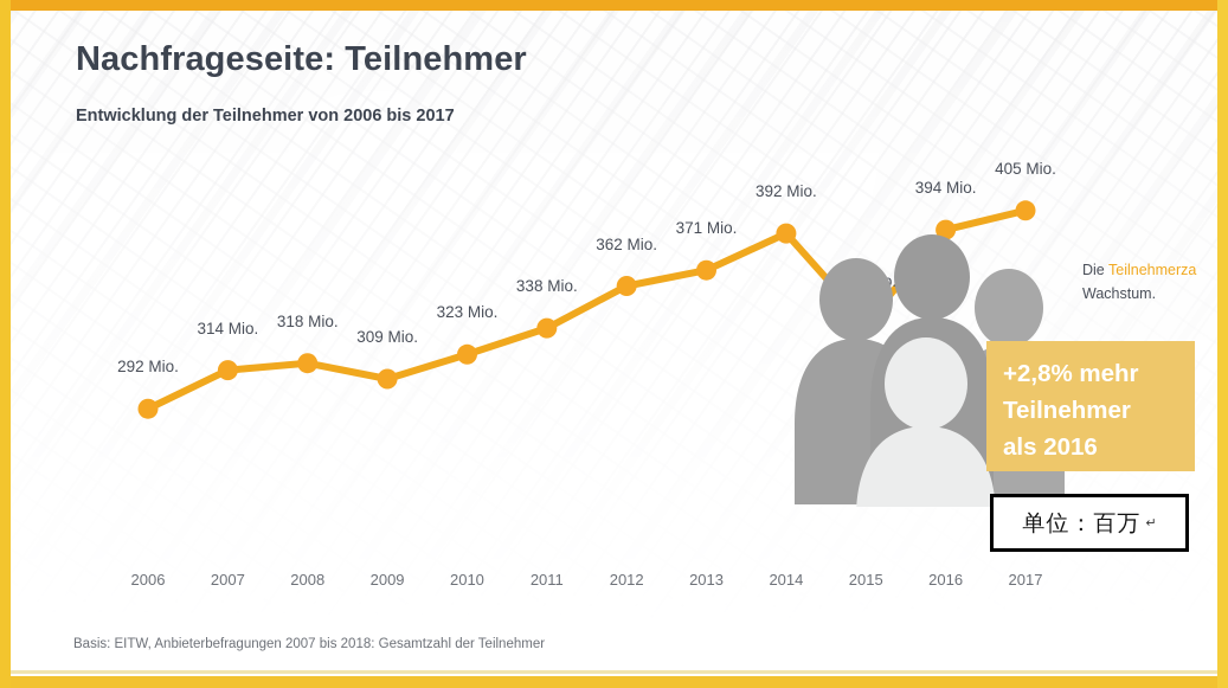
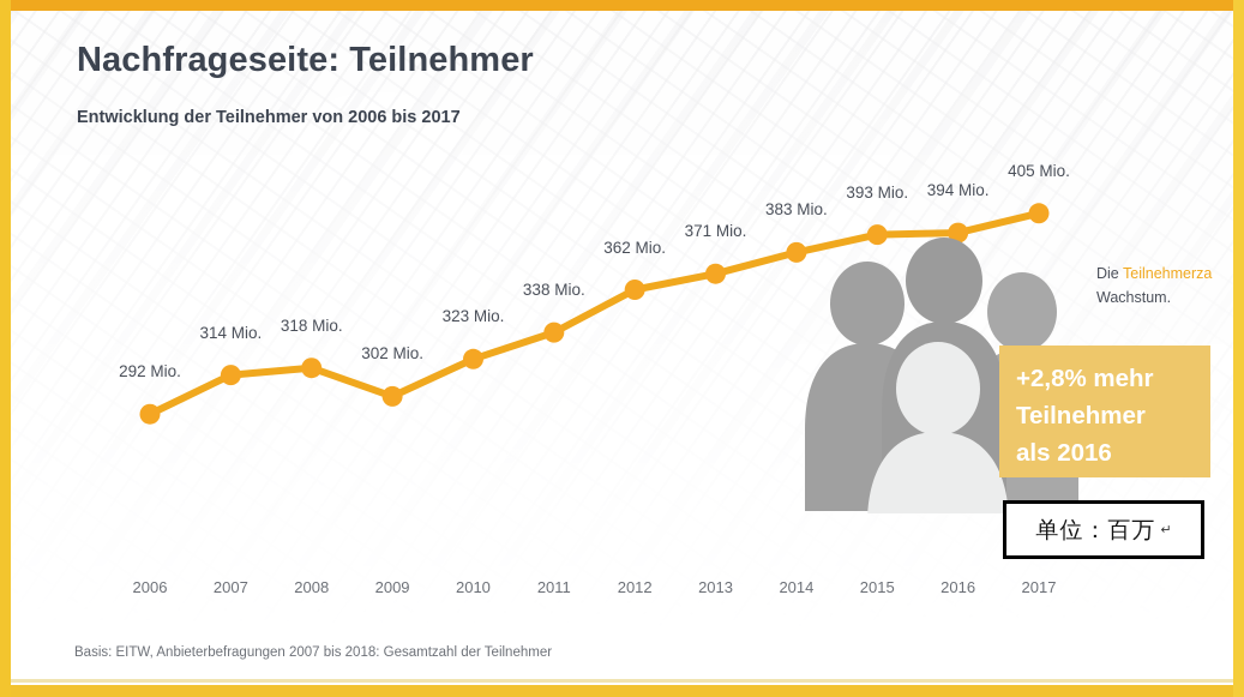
2009: 309 -> 302
2014: 392 -> 383
2015: 341 -> 393
